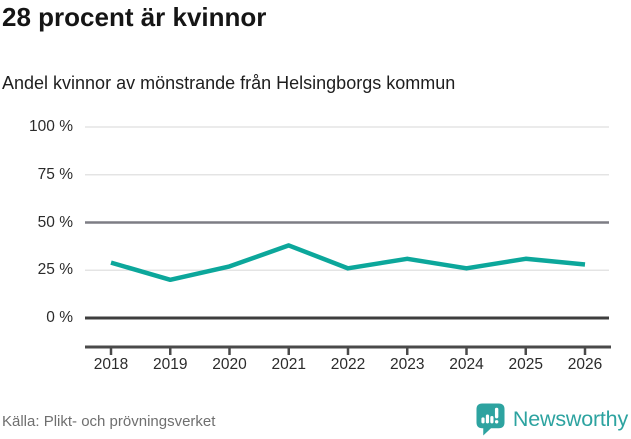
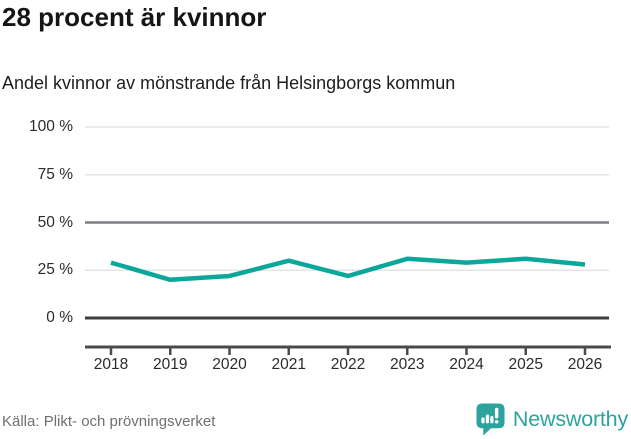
2020: 27% -> 22%
2021: 38% -> 30%
2022: 26% -> 22%
2024: 26% -> 29%
